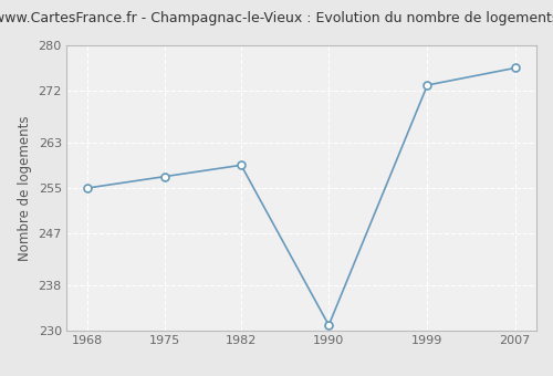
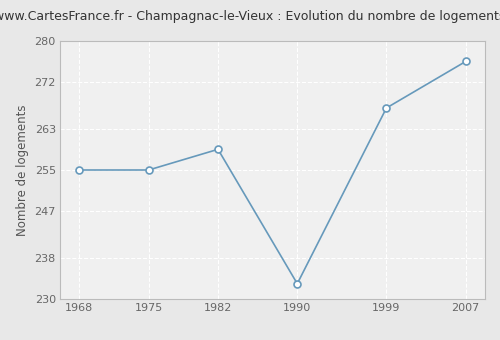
1975: 257 -> 255
1990: 231 -> 233
1999: 273 -> 267
